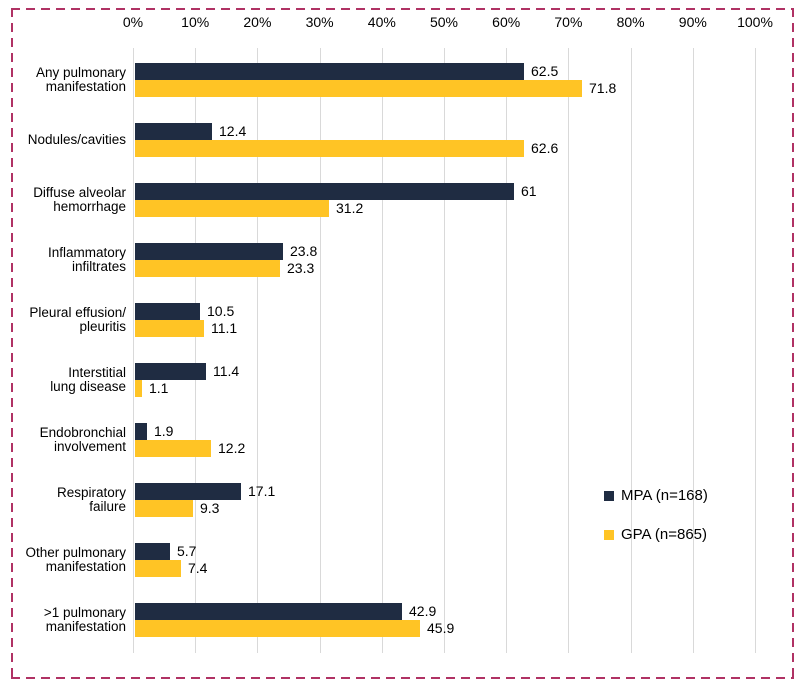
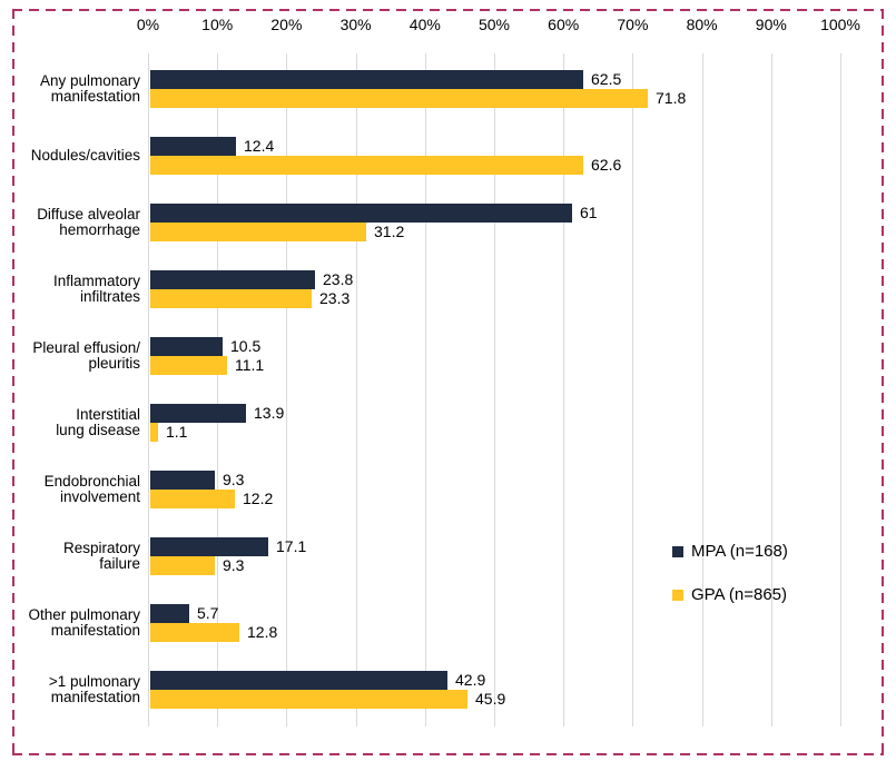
MPA (n=168)/Interstitial lung disease: 11.4 -> 13.9
MPA (n=168)/Endobronchial involvement: 1.9 -> 9.3
GPA (n=865)/Other pulmonary manifestation: 7.4 -> 12.8
